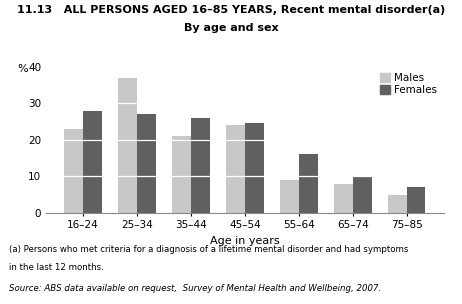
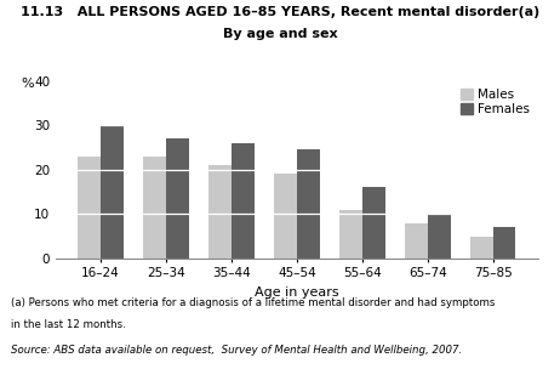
Females/16–24: 28.0 -> 30.0
Males/25–34: 37 -> 23
Males/45–54: 24 -> 19
Males/55–64: 9 -> 11
